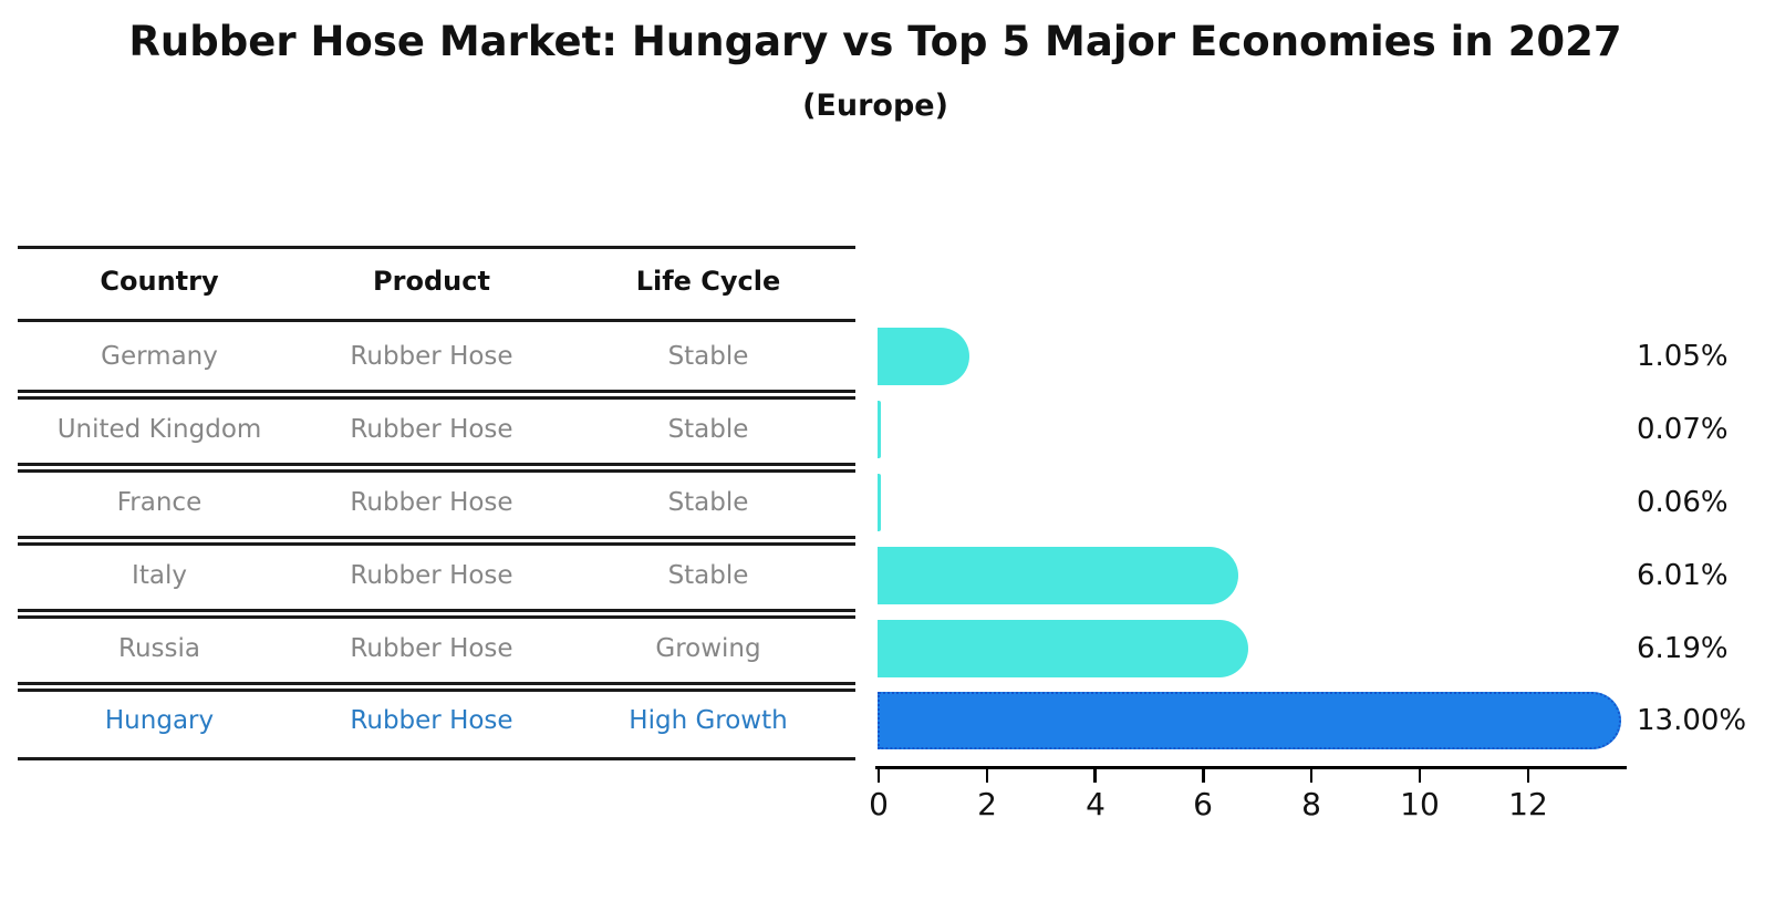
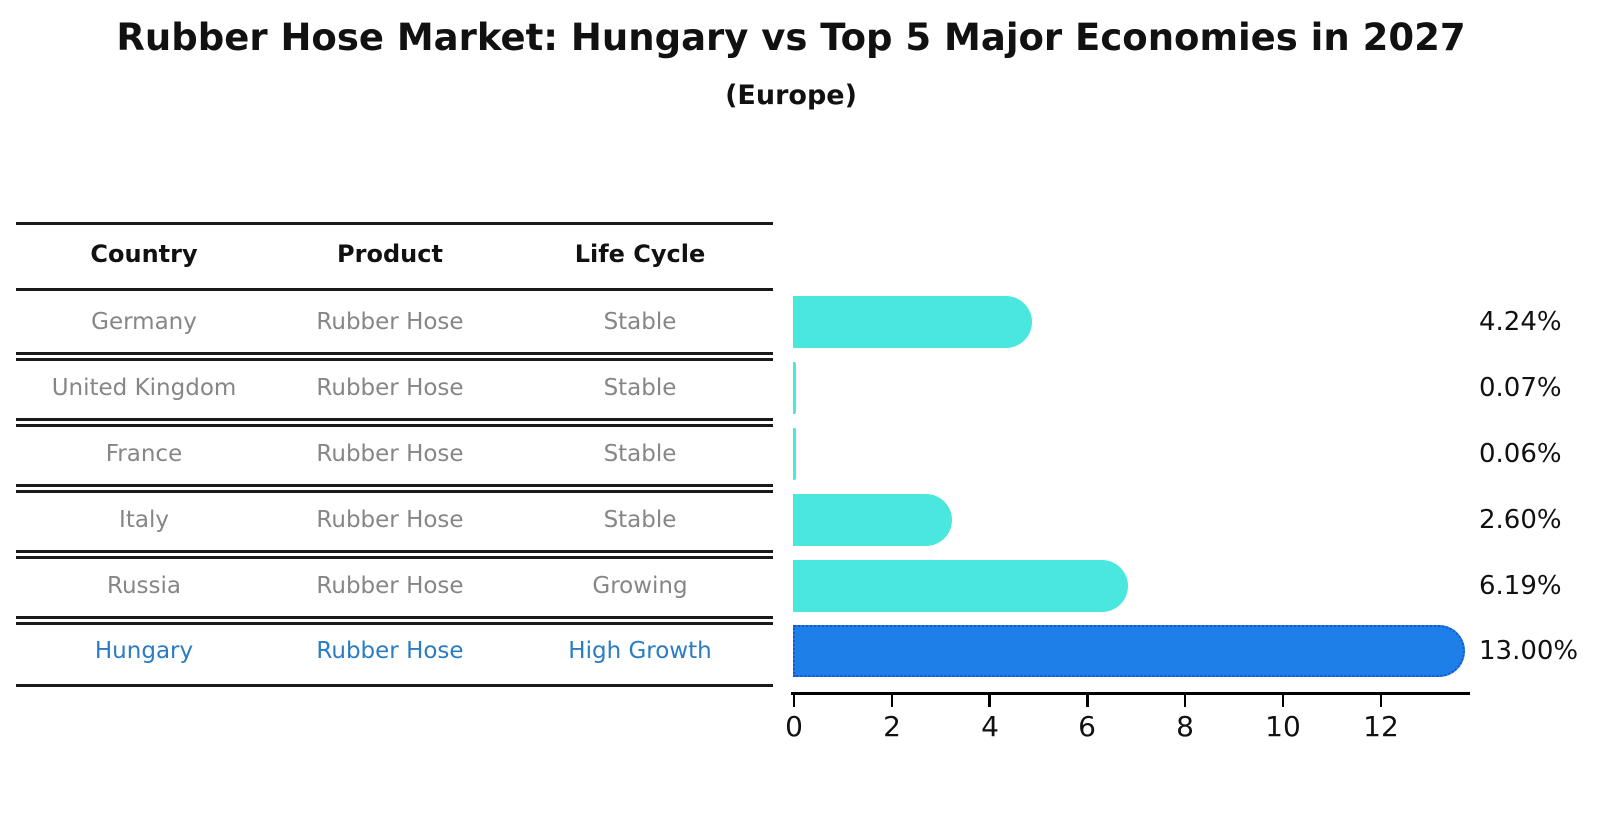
Germany: 1.05% -> 4.24%
Italy: 6.01% -> 2.60%
